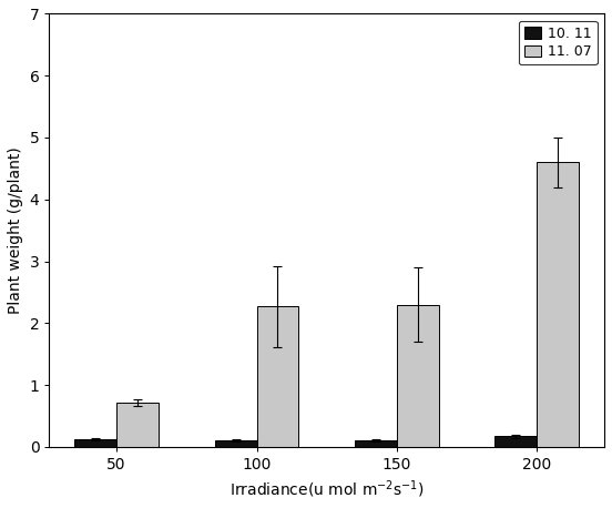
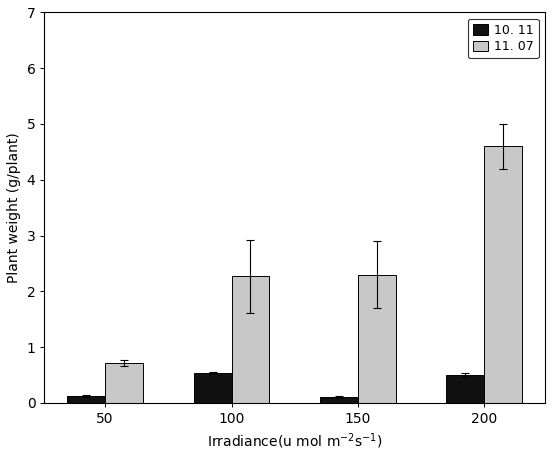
10. 11/100: 0.10 -> 0.54
10. 11/200: 0.17 -> 0.50
